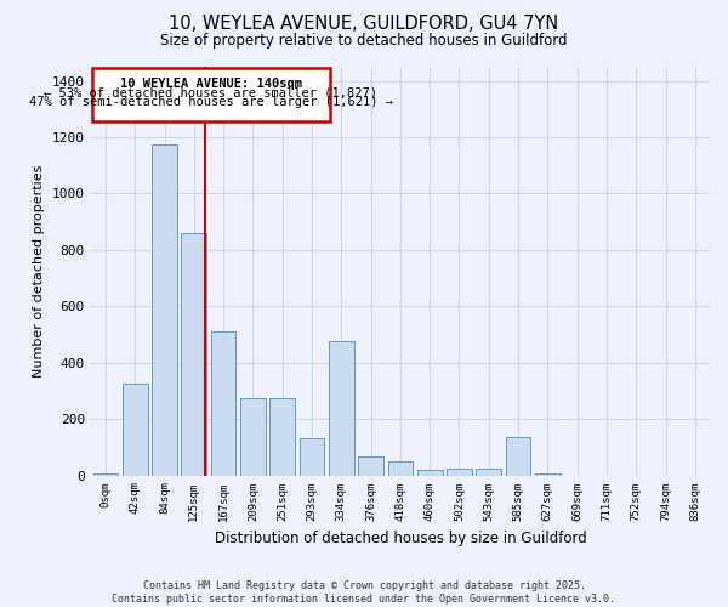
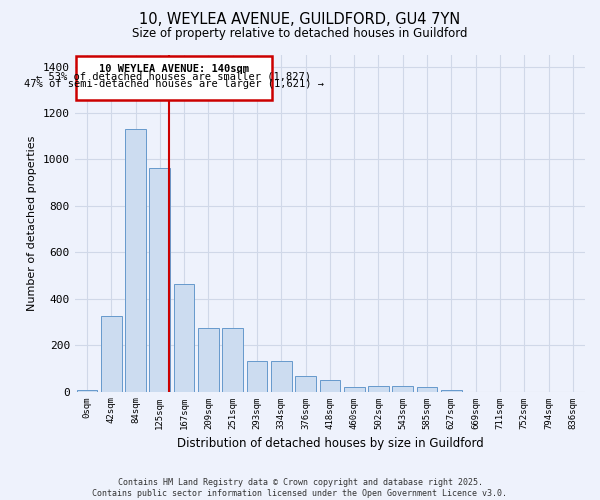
84sqm: 1175 -> 1130
125sqm: 860 -> 965
167sqm: 510 -> 465
334sqm: 475 -> 130
585sqm: 135 -> 20
